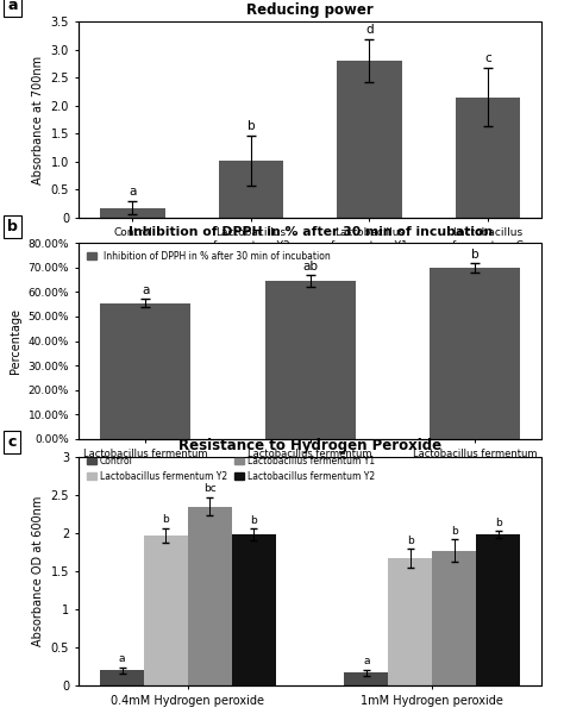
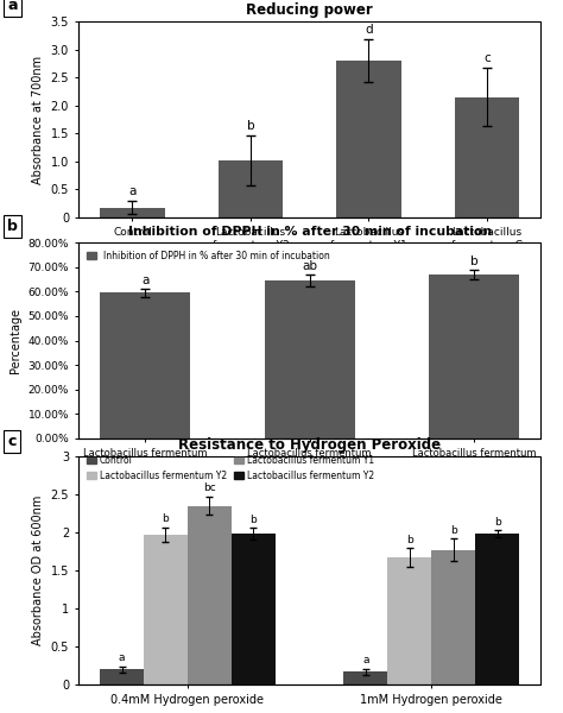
Inhibition of DPPH in % after 30 min of incubation/Lactobacillus fermentum Y2: 55.5% -> 59.5%
Inhibition of DPPH in % after 30 min of incubation/Lactobacillus fermentum C: 70.0% -> 67.0%
